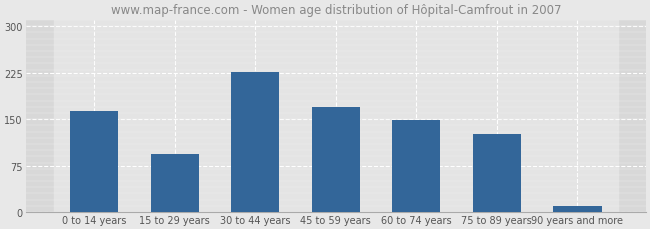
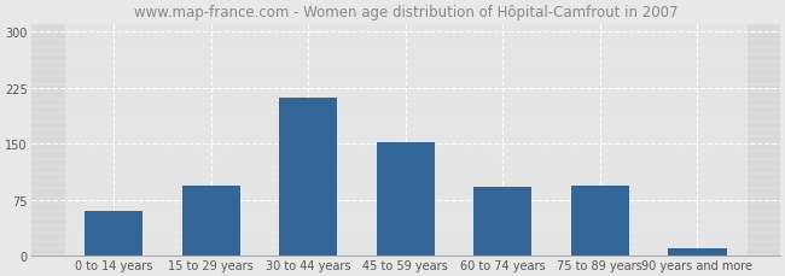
0 to 14 years: 163 -> 60
30 to 44 years: 226 -> 212
45 to 59 years: 170 -> 152
60 to 74 years: 148 -> 92
75 to 89 years: 126 -> 94
